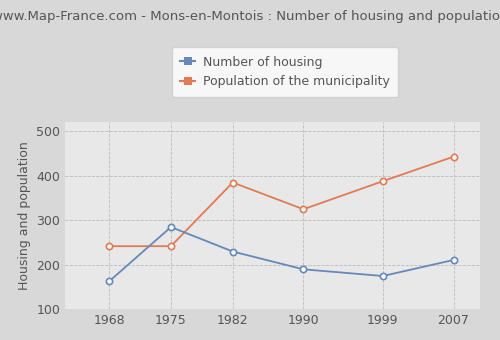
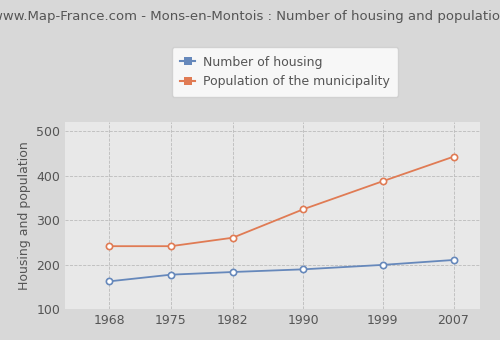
Number of housing/1975: 285 -> 178
Number of housing/1982: 230 -> 184
Population of the municipality/1982: 385 -> 261
Number of housing/1999: 175 -> 200
